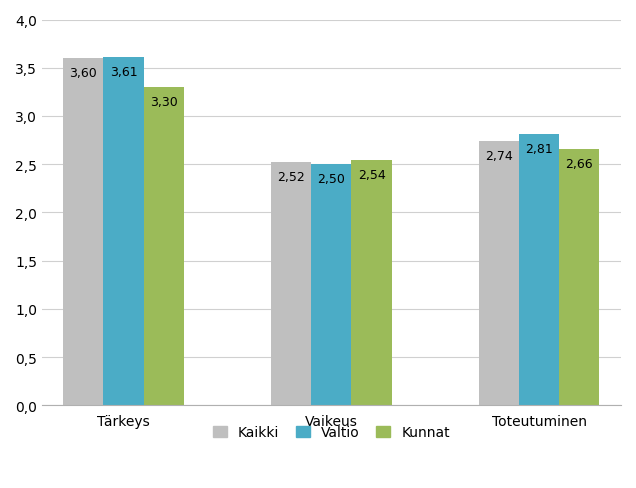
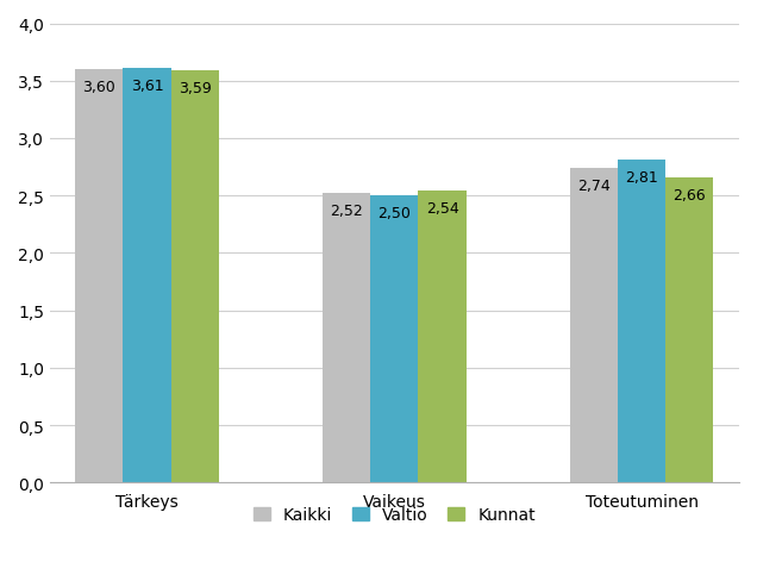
Kunnat/Tärkeys: 3,30 -> 3,59
